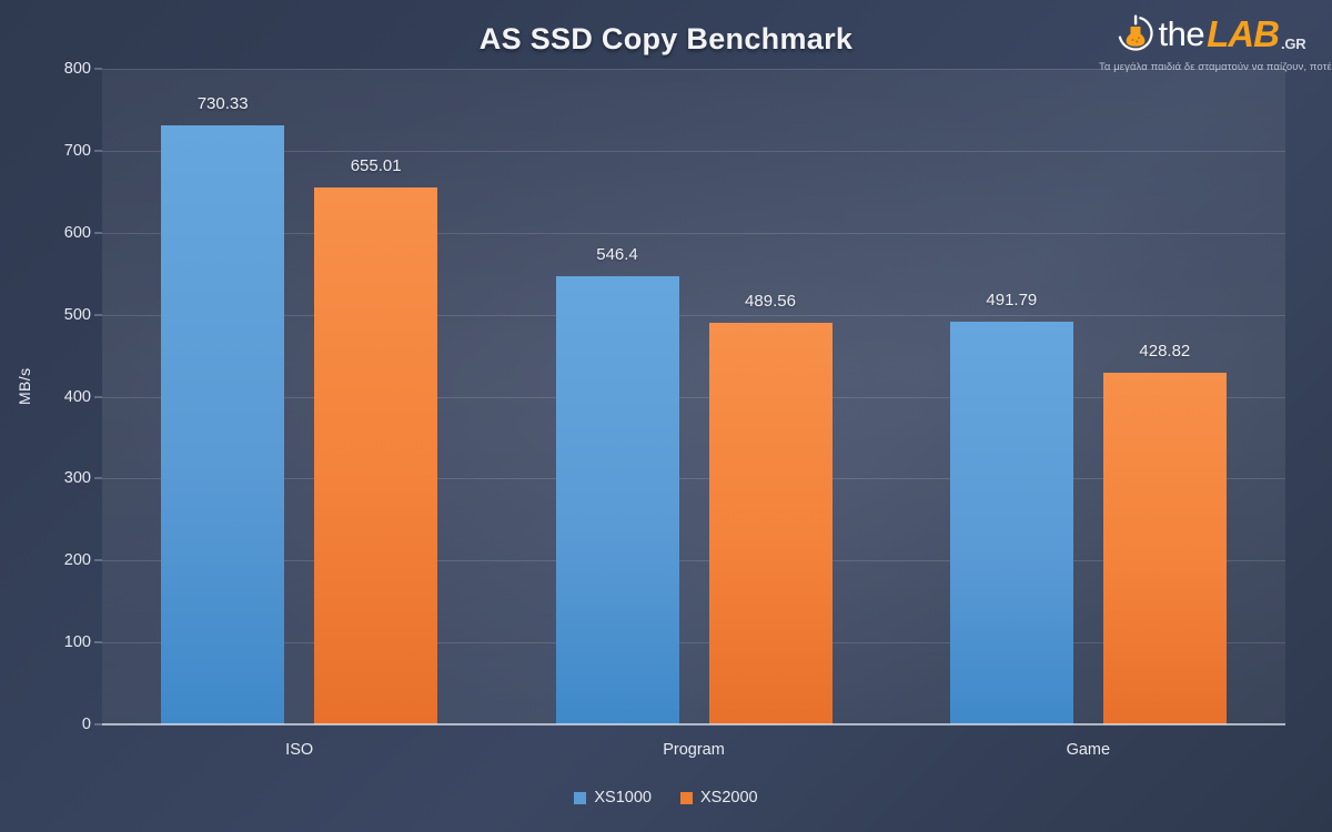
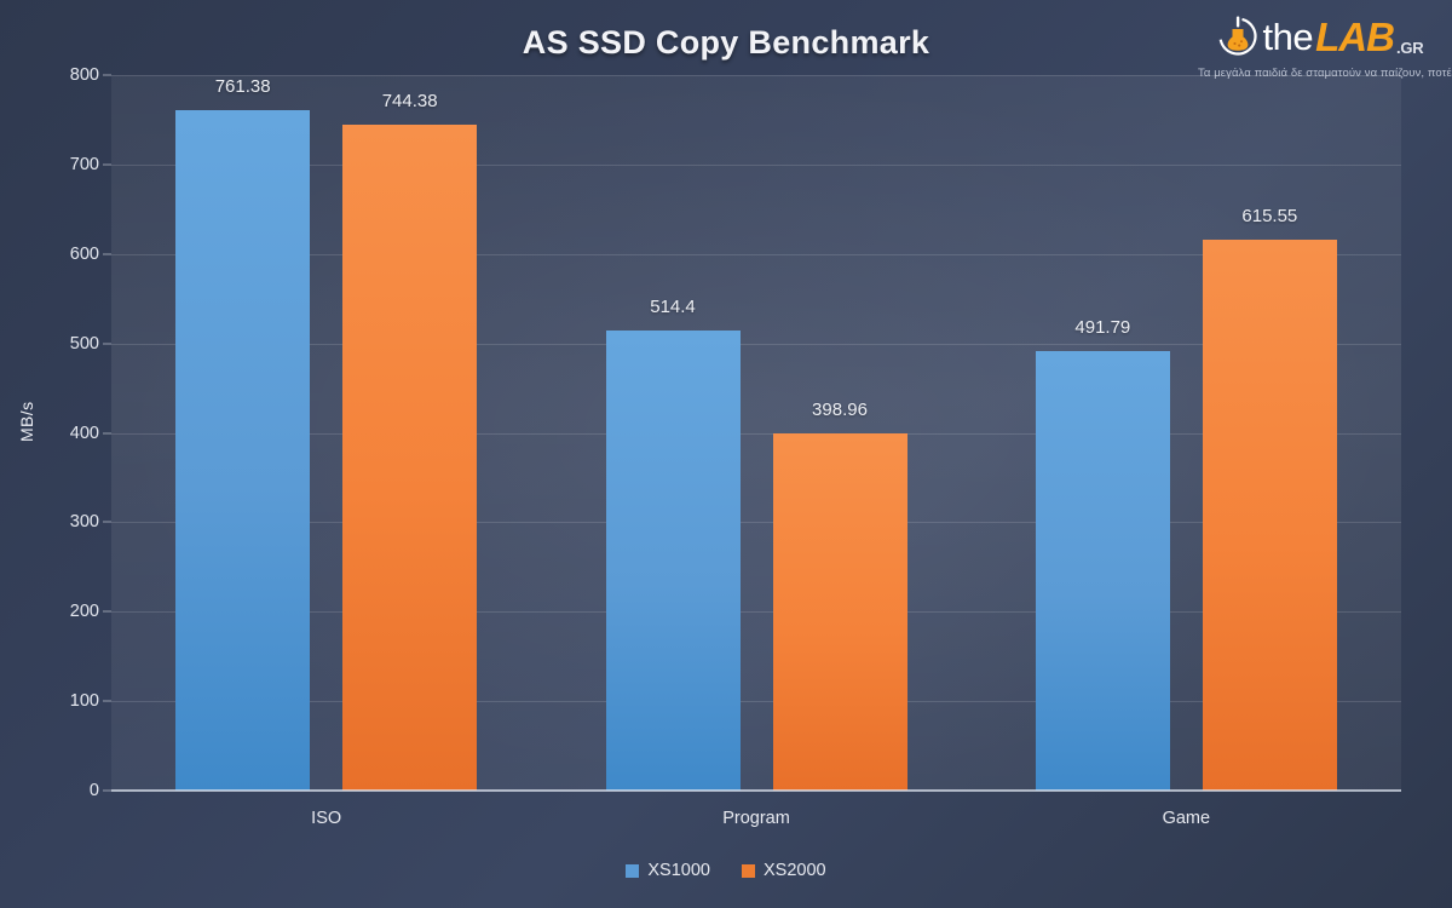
XS1000/ISO: 730.33 -> 761.38
XS2000/ISO: 655.01 -> 744.38
XS1000/Program: 546.4 -> 514.4
XS2000/Program: 489.56 -> 398.96
XS2000/Game: 428.82 -> 615.55
